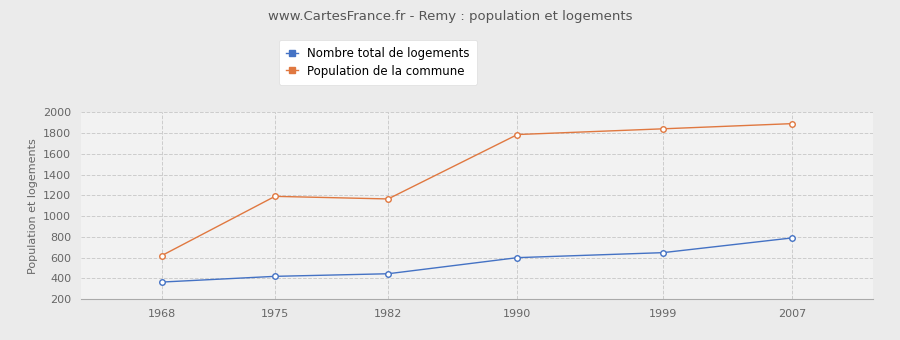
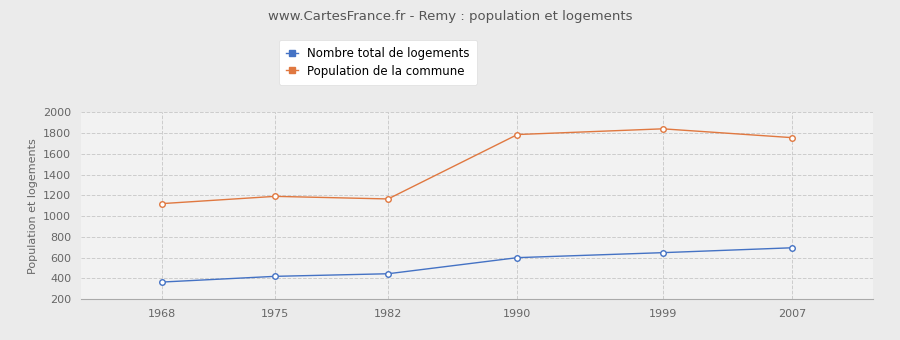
Population de la commune/1968: 620 -> 1120
Nombre total de logements/2007: 790 -> 700
Population de la commune/2007: 1890 -> 1760
